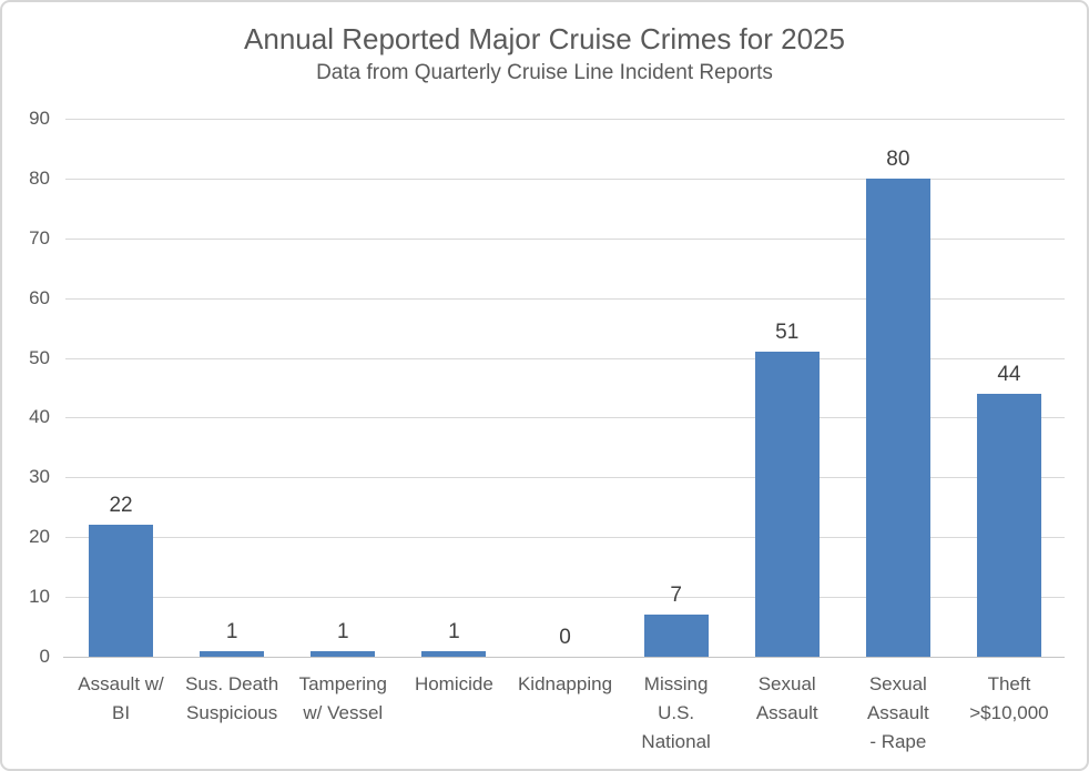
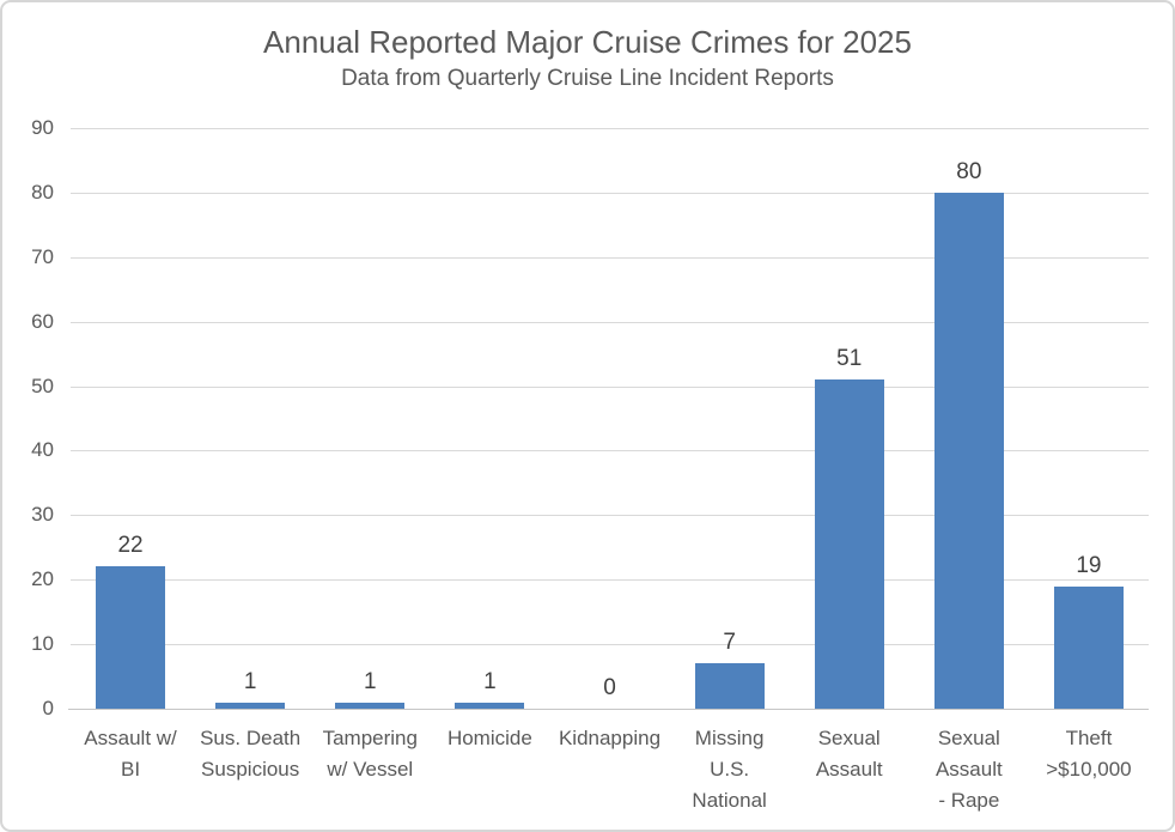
Theft >$10,000: 44 -> 19
